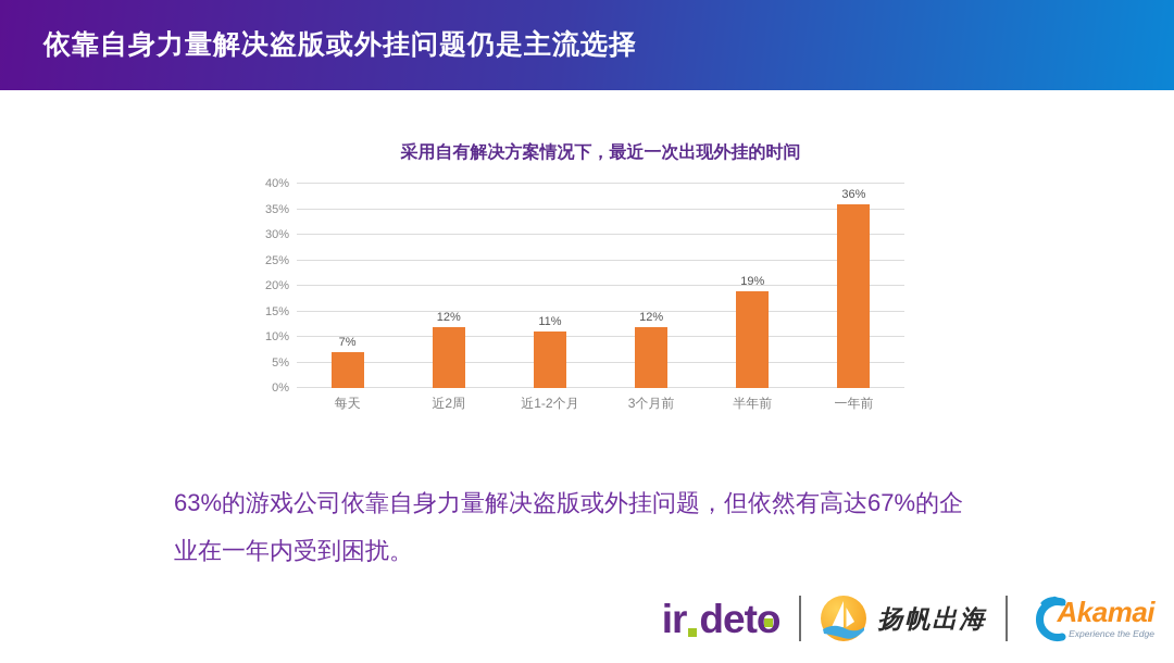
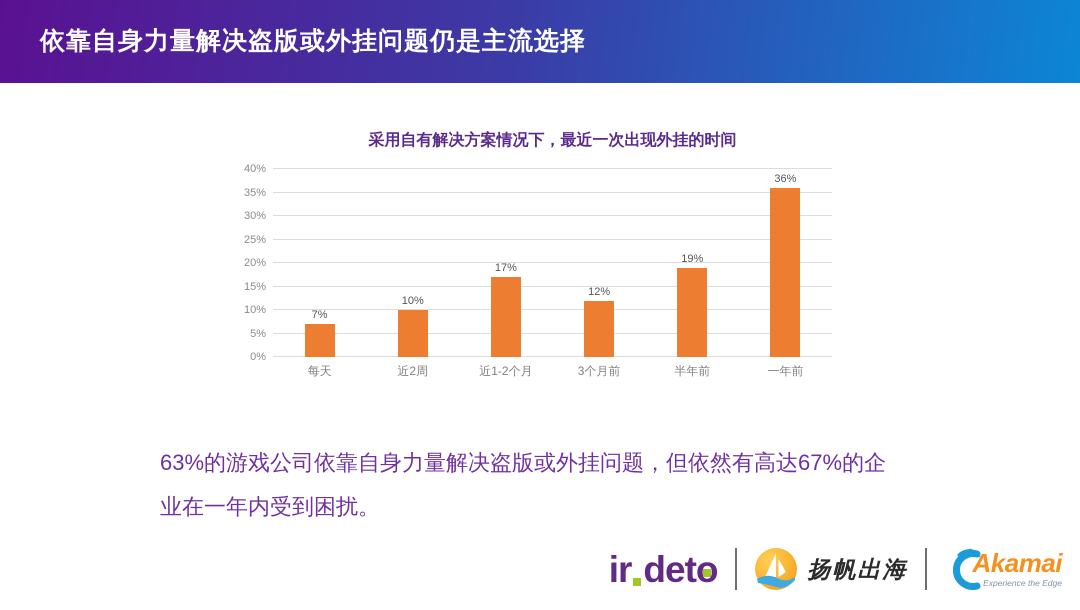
近2周: 12% -> 10%
近1-2个月: 11% -> 17%
